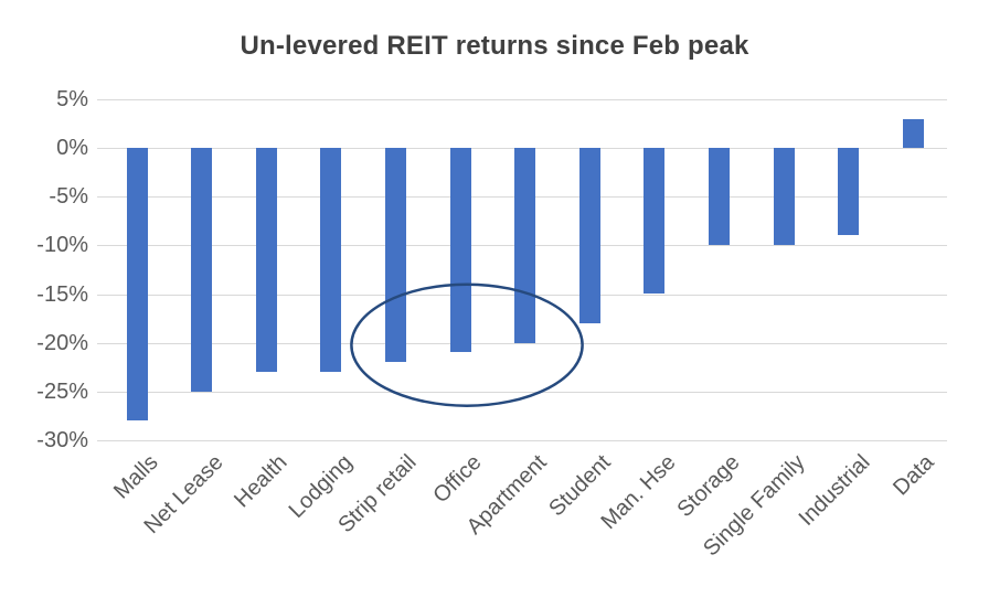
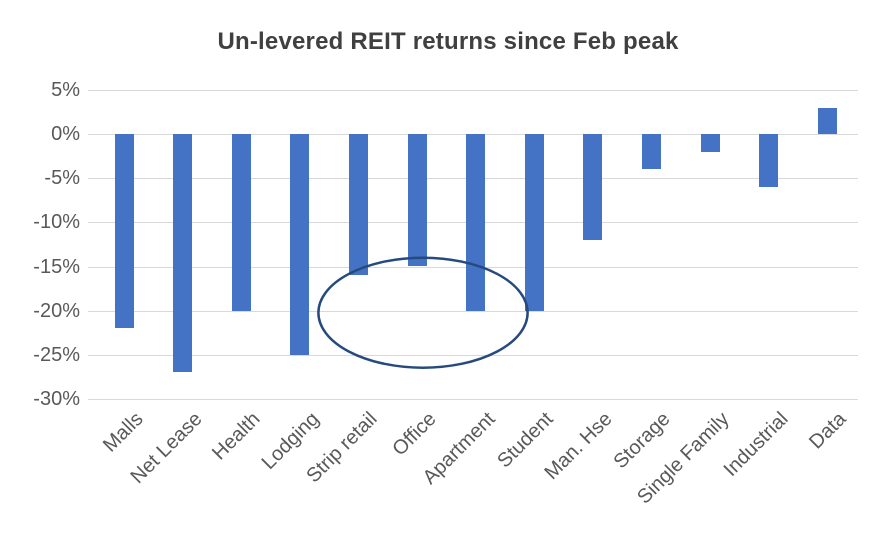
Malls: -28% -> -22%
Net Lease: -25% -> -27%
Health: -23% -> -20%
Lodging: -23% -> -25%
Strip retail: -22% -> -16%
Office: -21% -> -15%
Student: -18% -> -20%
Man. Hse: -15% -> -12%
Storage: -10% -> -4%
Single Family: -10% -> -2%
Industrial: -9% -> -6%
